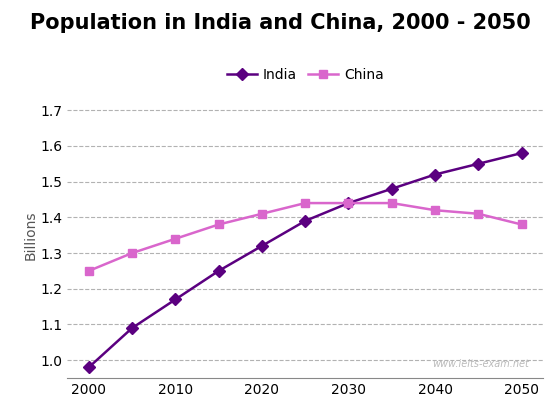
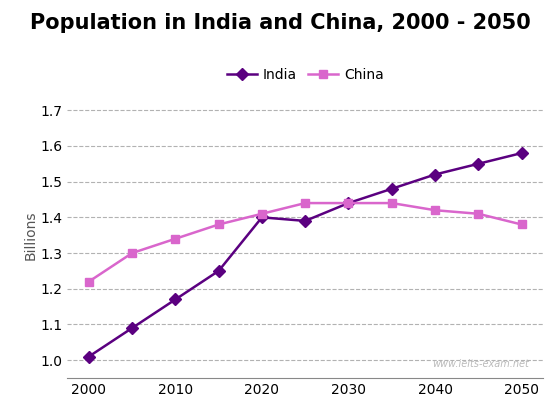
India/2000: 0.98 -> 1.01
China/2000: 1.25 -> 1.22
India/2020: 1.32 -> 1.40
